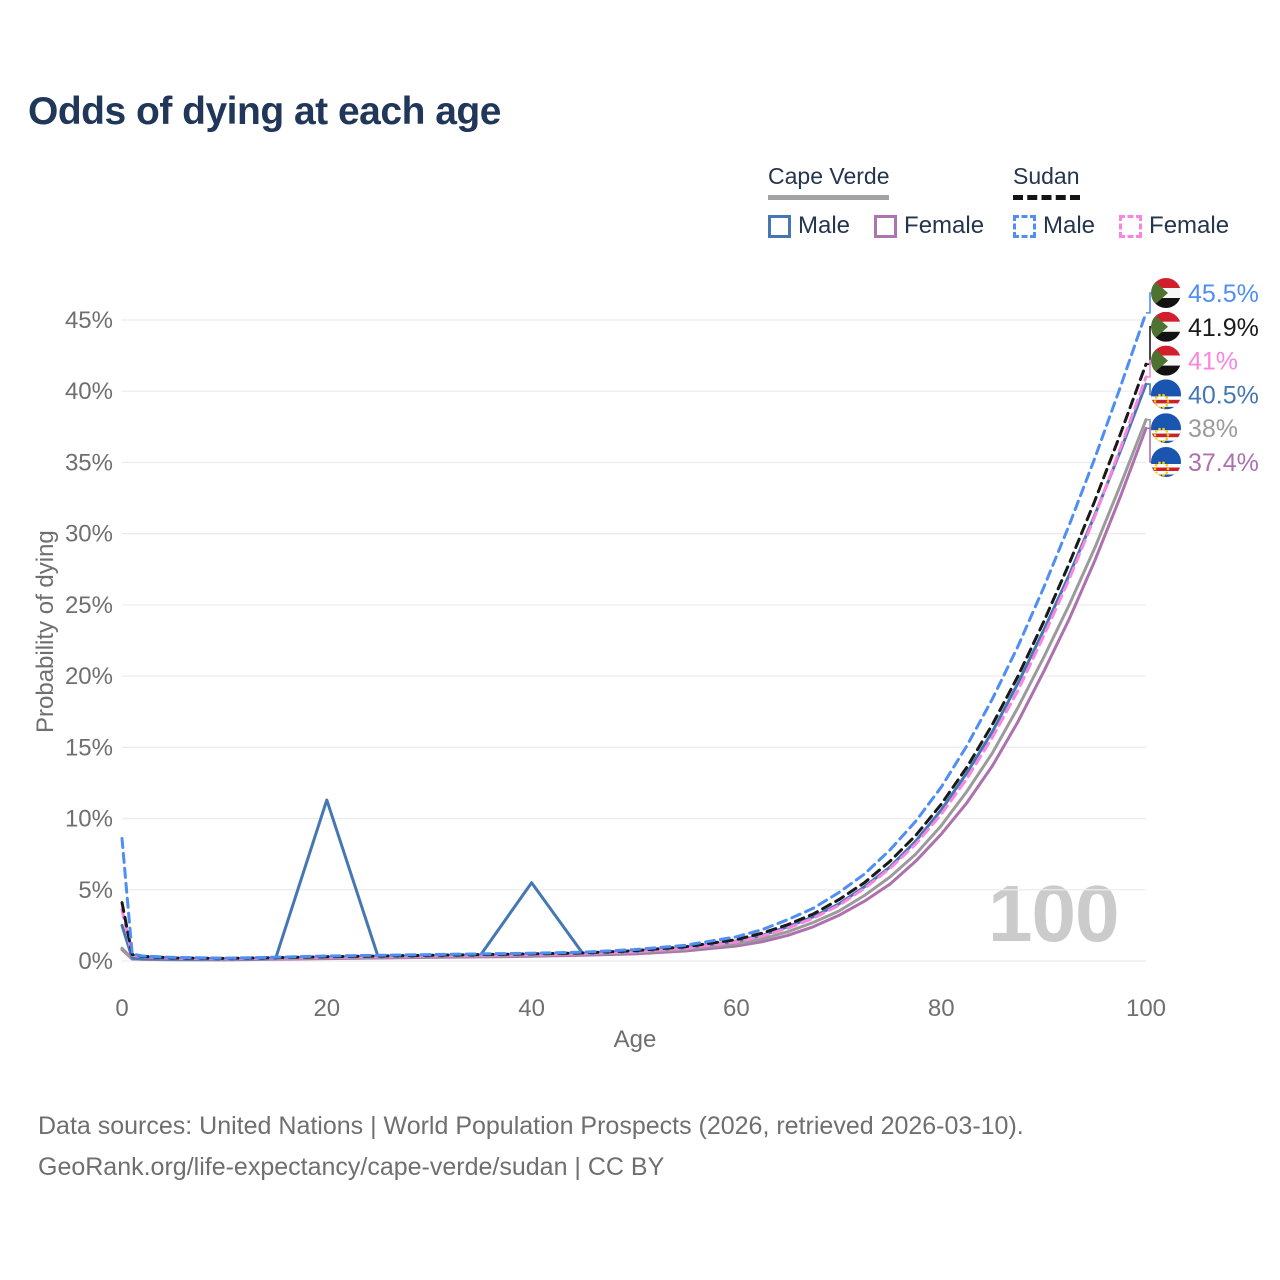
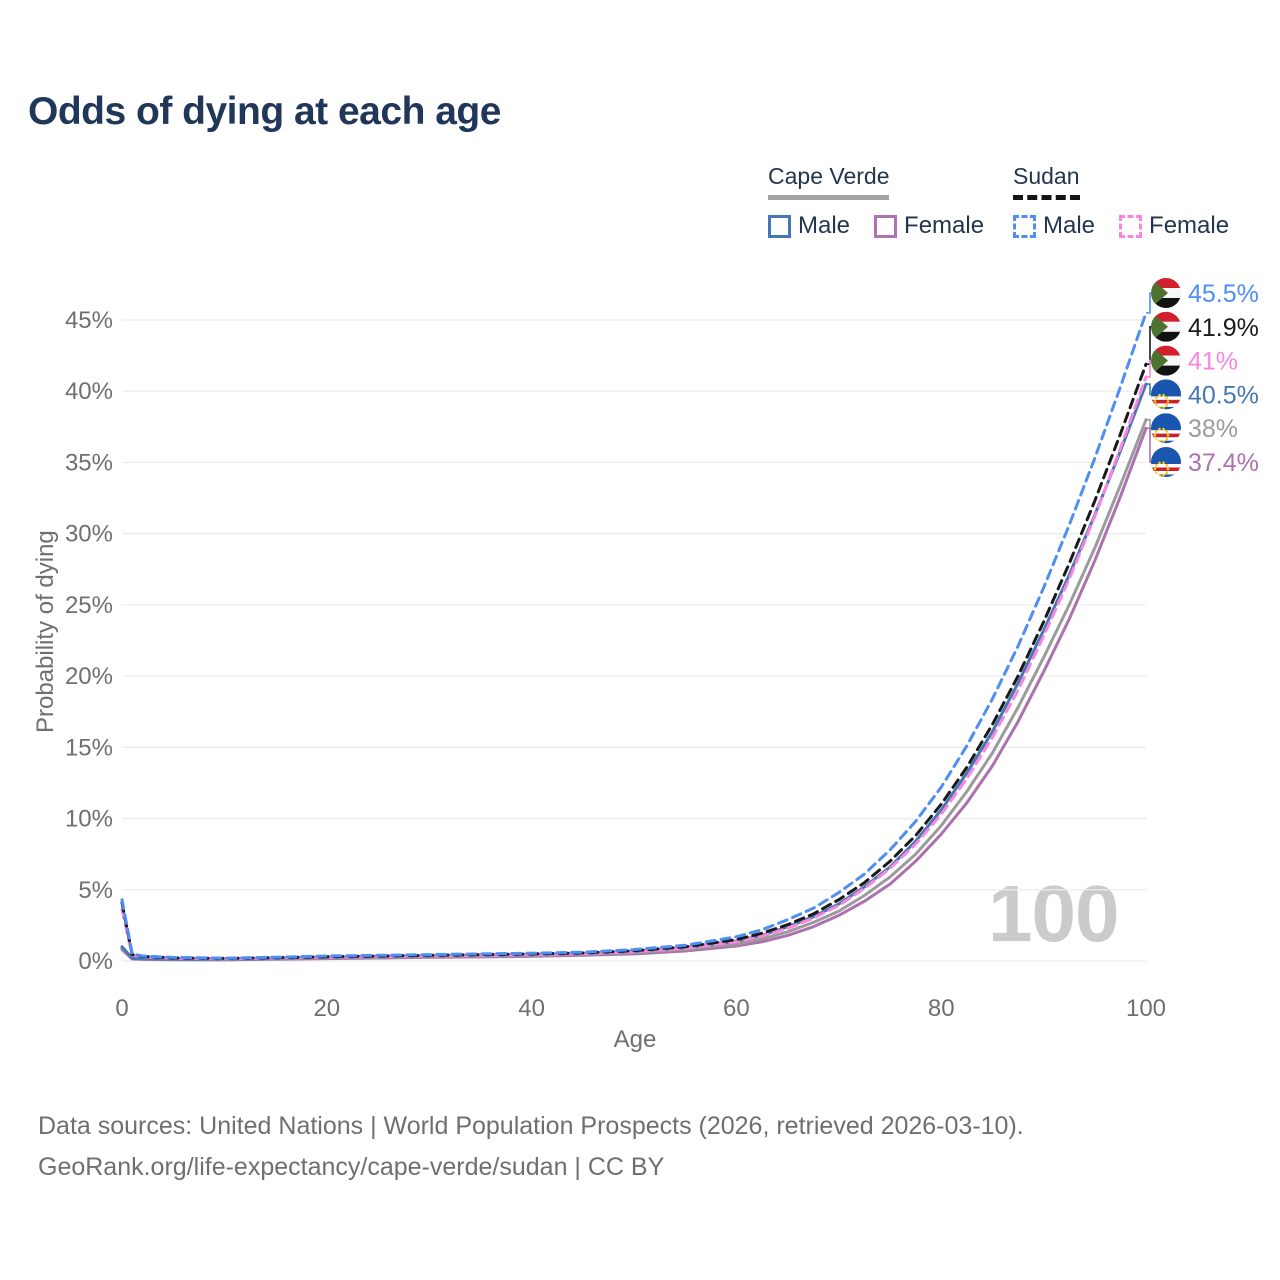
Cape Verde Male/0: 2.5% -> 1.0%
Sudan Male/0: 8.6% -> 4.3%
Cape Verde Male/20: 11.3% -> 0.3%
Cape Verde Male/40: 5.5% -> 0.5%
